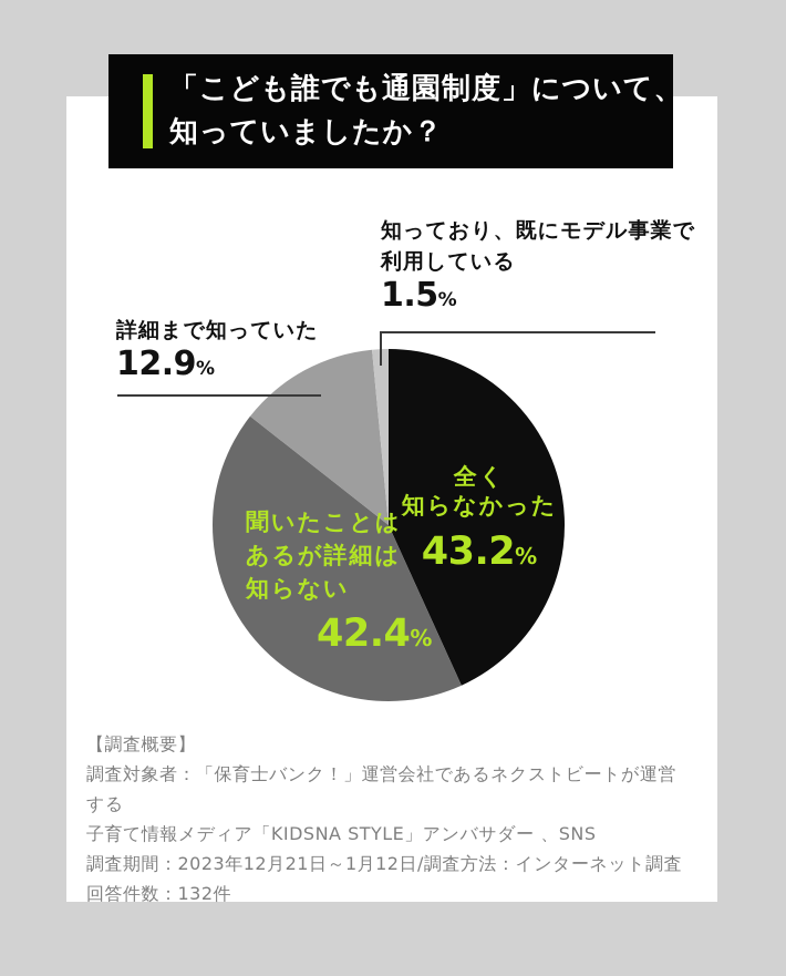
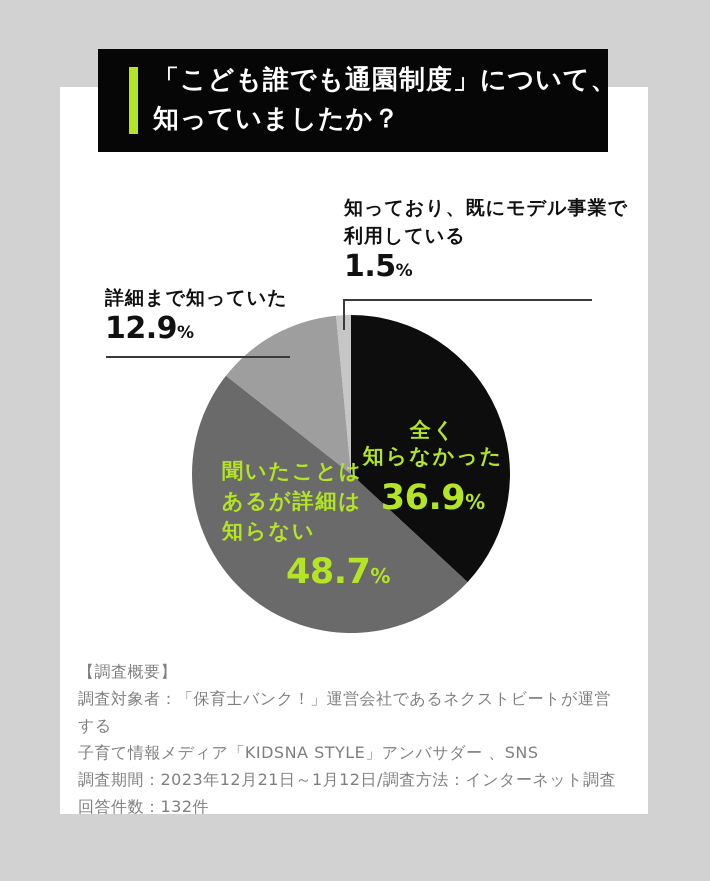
全く知らなかった: 43.2 -> 36.9
聞いたことはあるが詳細は知らない: 42.4 -> 48.7
